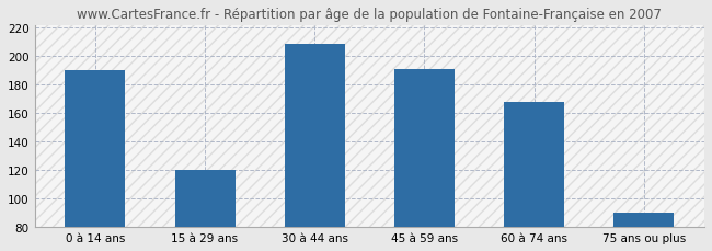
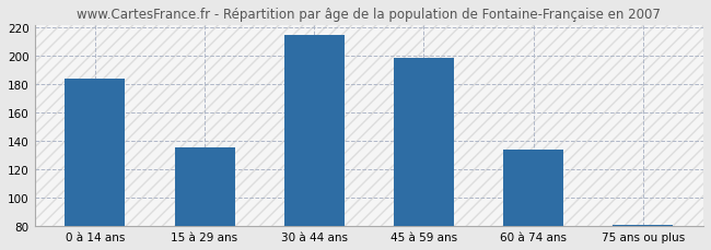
0 à 14 ans: 190 -> 184
15 à 29 ans: 120 -> 136
30 à 44 ans: 209 -> 215
45 à 59 ans: 191 -> 199
60 à 74 ans: 168 -> 134
75 ans ou plus: 90 -> 81
